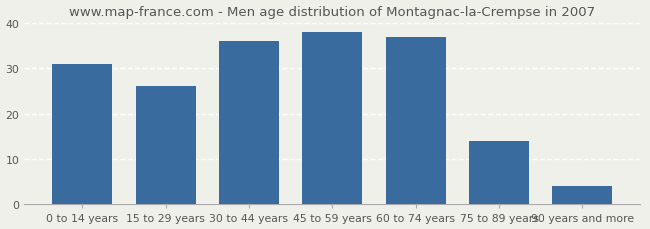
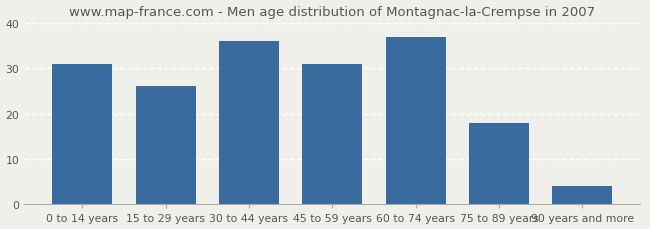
45 to 59 years: 38 -> 31
75 to 89 years: 14 -> 18
